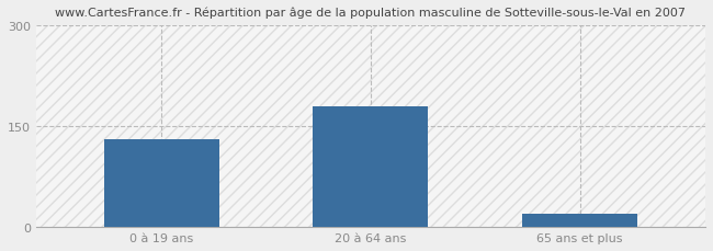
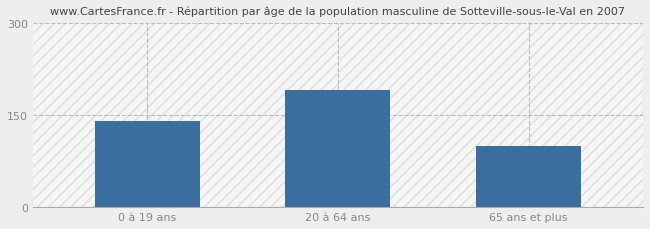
0 à 19 ans: 130 -> 140
20 à 64 ans: 180 -> 190
65 ans et plus: 20 -> 100
